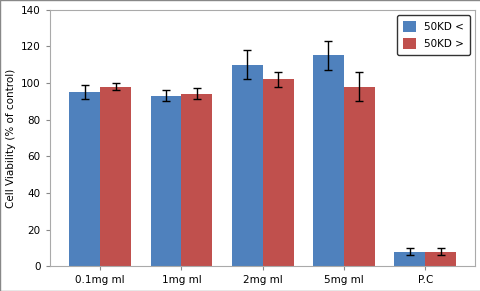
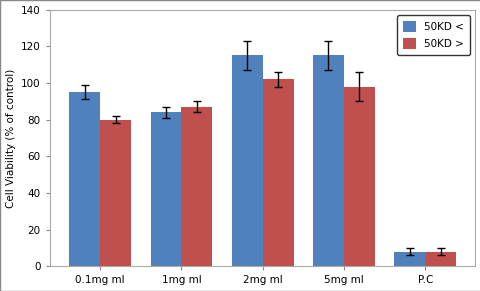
50KD >/0.1mg ml: 98 -> 80
50KD </1mg ml: 93 -> 84
50KD >/1mg ml: 94 -> 87
50KD </2mg ml: 110 -> 115
